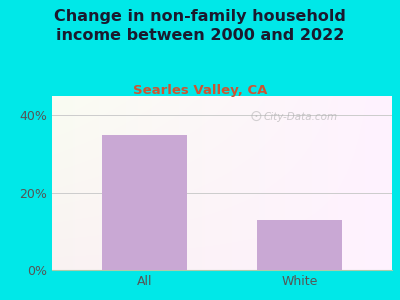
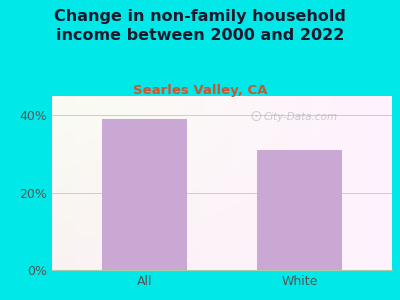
All: 35% -> 39%
White: 13% -> 31%
